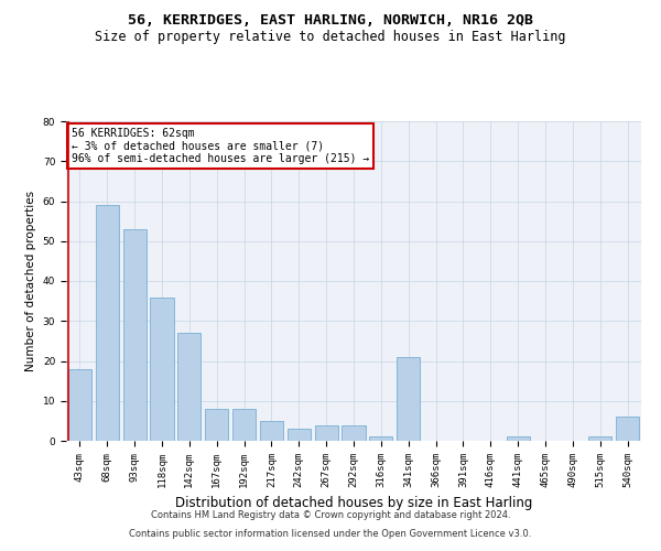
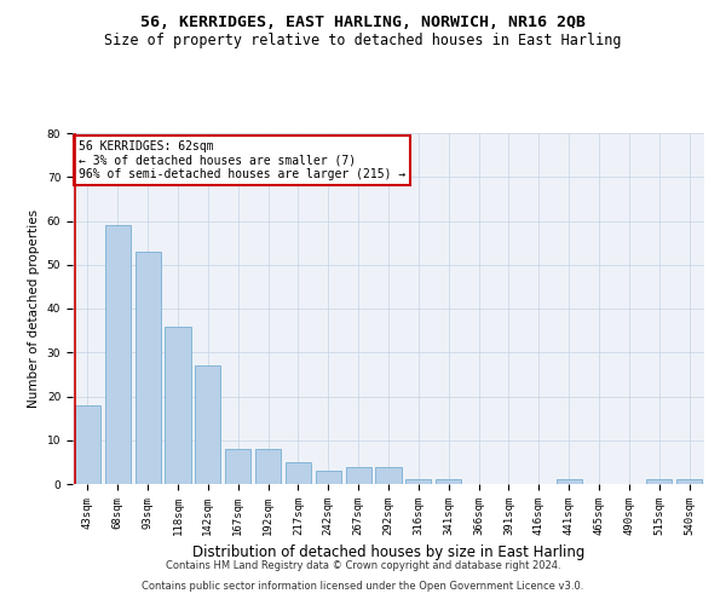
341sqm: 21 -> 1
540sqm: 6 -> 1
